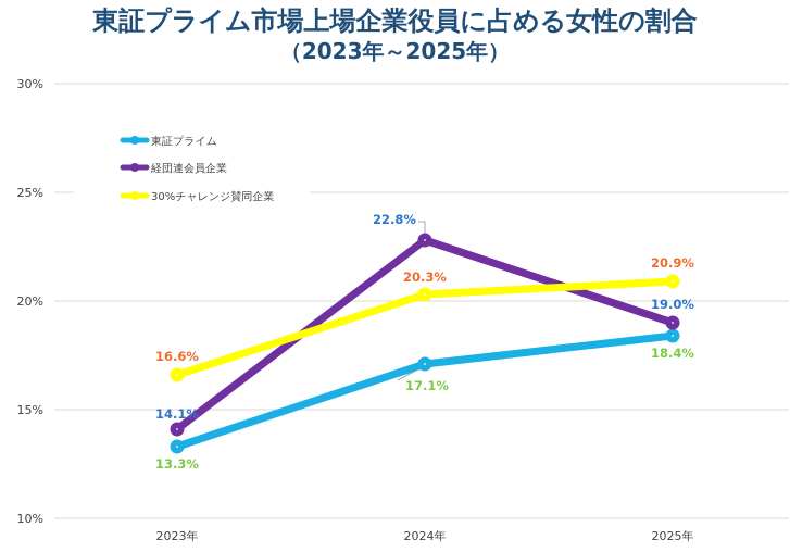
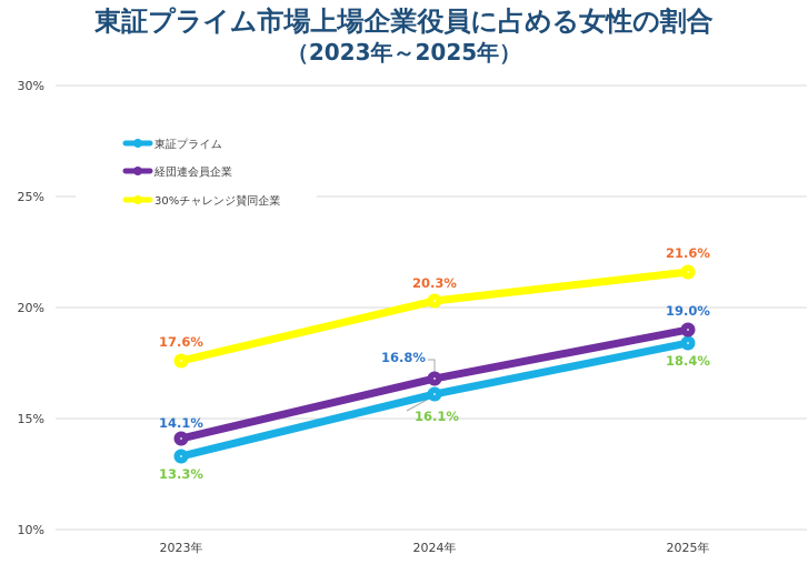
30%チャレンジ賛同企業/2023年: 16.6% -> 17.6%
東証プライム/2024年: 17.1% -> 16.1%
経団連会員企業/2024年: 22.8% -> 16.8%
30%チャレンジ賛同企業/2025年: 20.9% -> 21.6%
